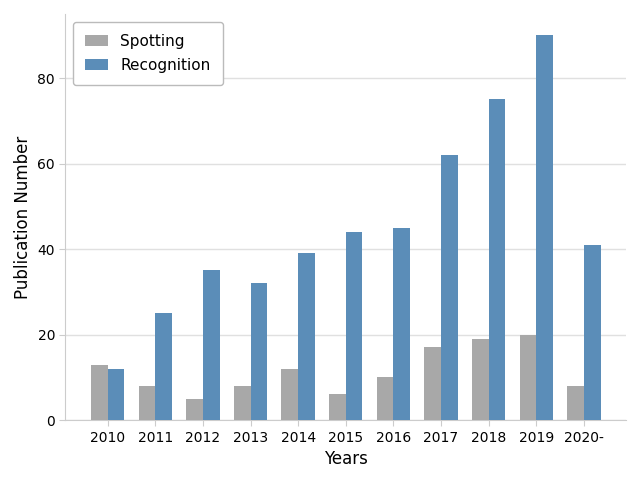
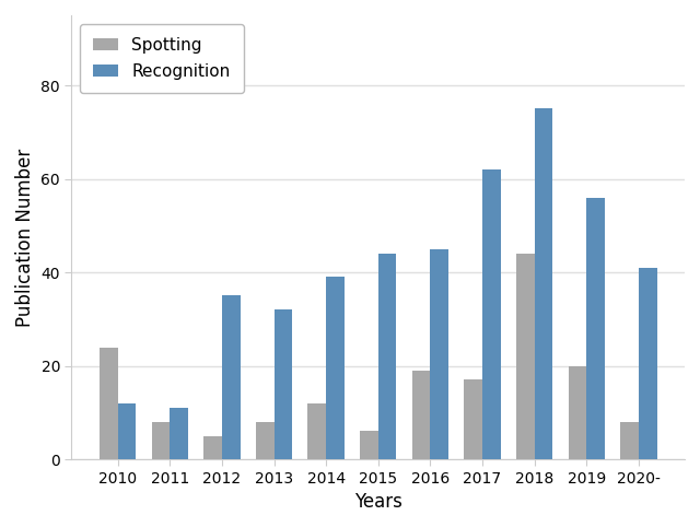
Spotting/2010: 13 -> 24
Recognition/2011: 25 -> 11
Spotting/2016: 10 -> 19
Spotting/2018: 19 -> 44
Recognition/2019: 90 -> 56
